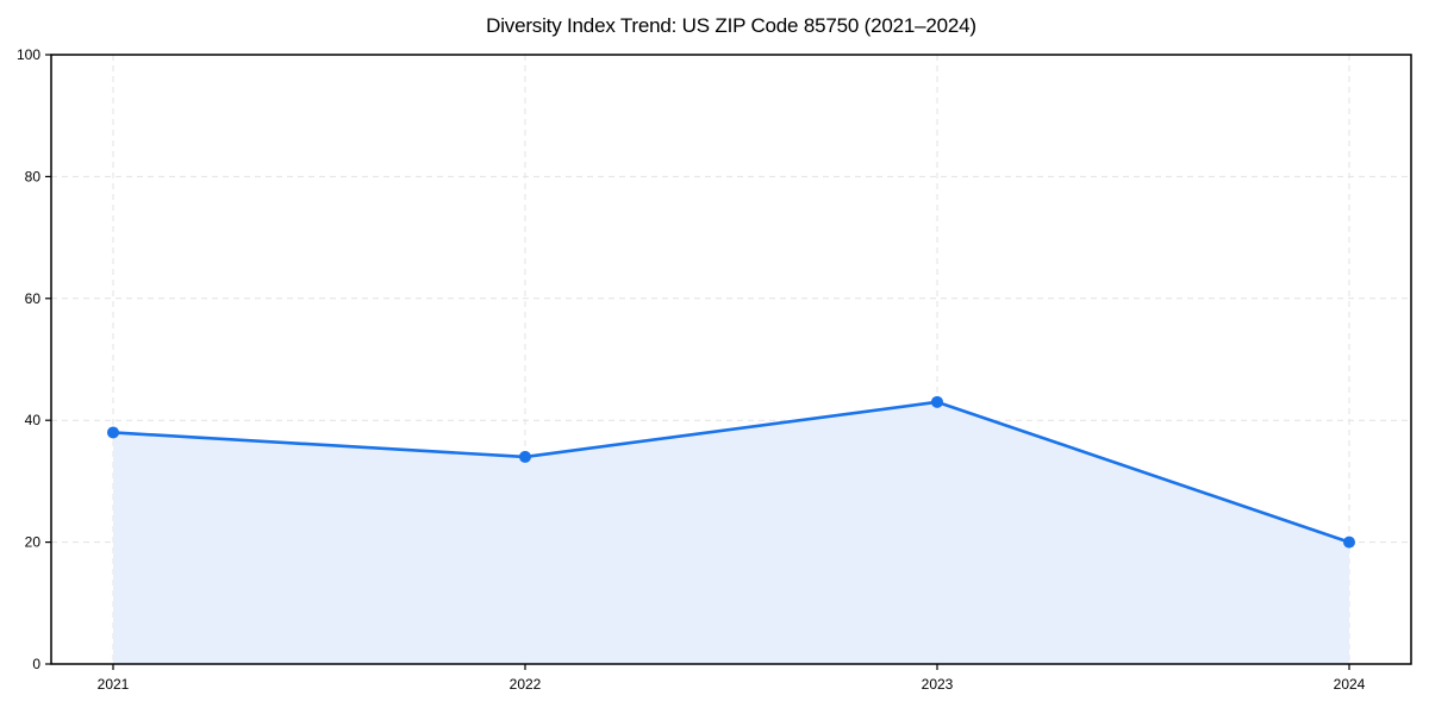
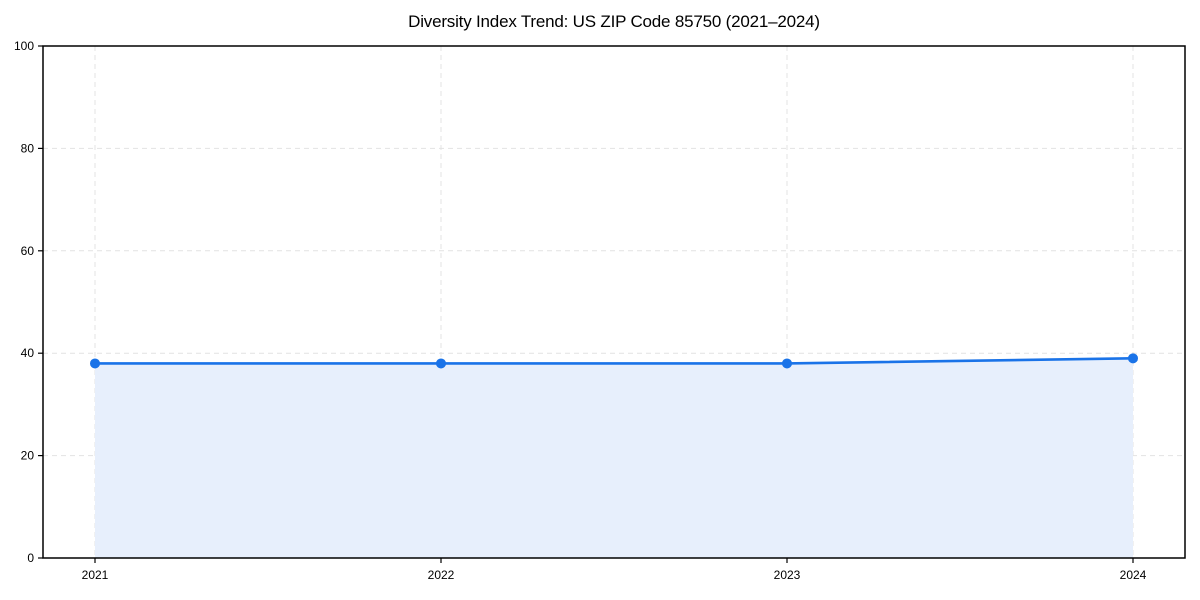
2022: 34 -> 38
2023: 43 -> 38
2024: 20 -> 39
